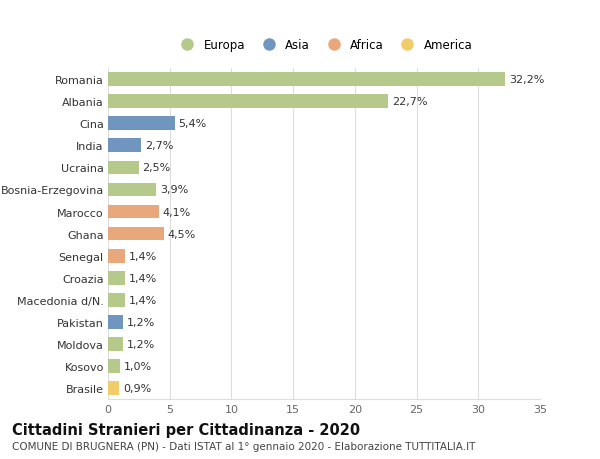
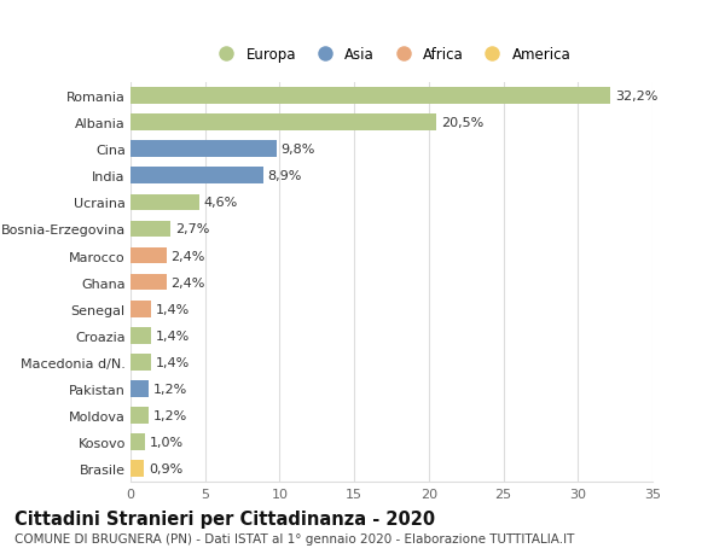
Albania: 22,7% -> 20,5%
Cina: 5,4% -> 9,8%
India: 2,7% -> 8,9%
Ucraina: 2,5% -> 4,6%
Bosnia-Erzegovina: 3,9% -> 2,7%
Marocco: 4,1% -> 2,4%
Ghana: 4,5% -> 2,4%
